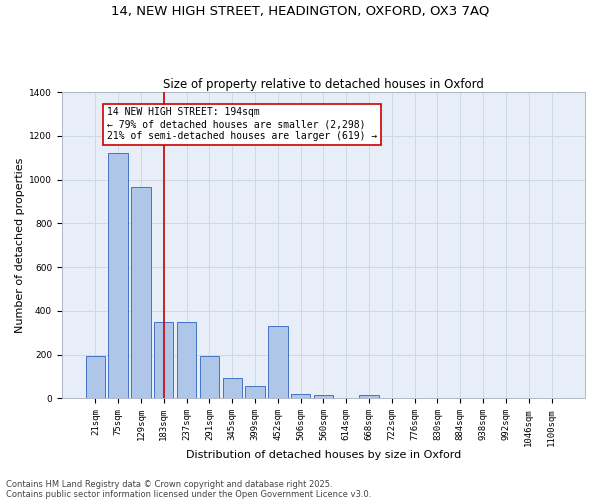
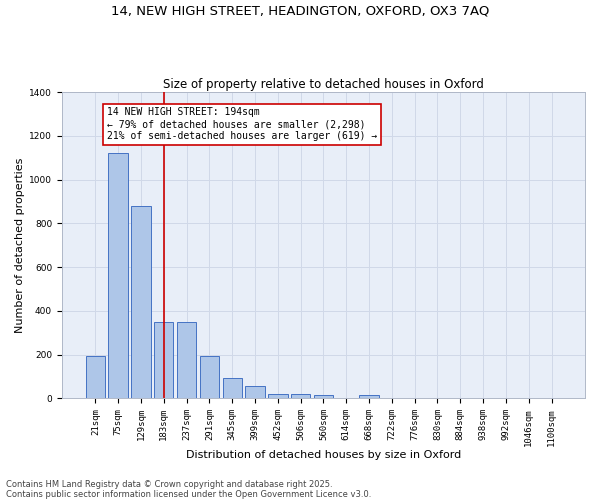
129sqm: 965 -> 880
452sqm: 330 -> 22
